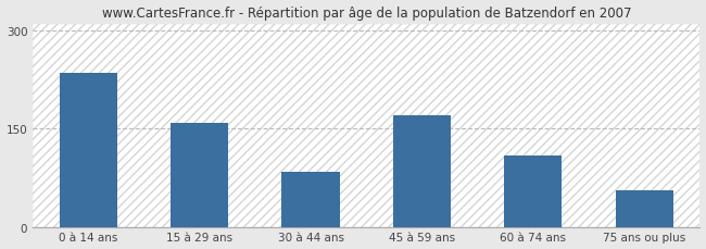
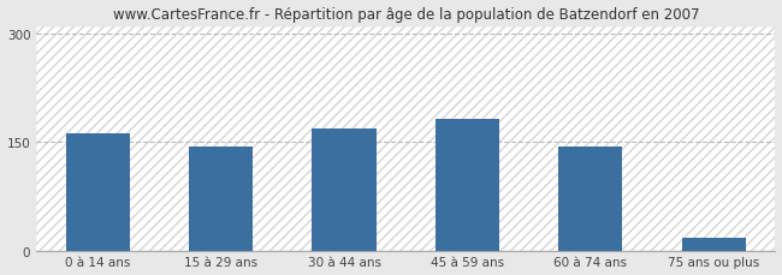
0 à 14 ans: 234 -> 161
15 à 29 ans: 158 -> 144
30 à 44 ans: 84 -> 169
45 à 59 ans: 170 -> 181
60 à 74 ans: 108 -> 144
75 ans ou plus: 56 -> 18
